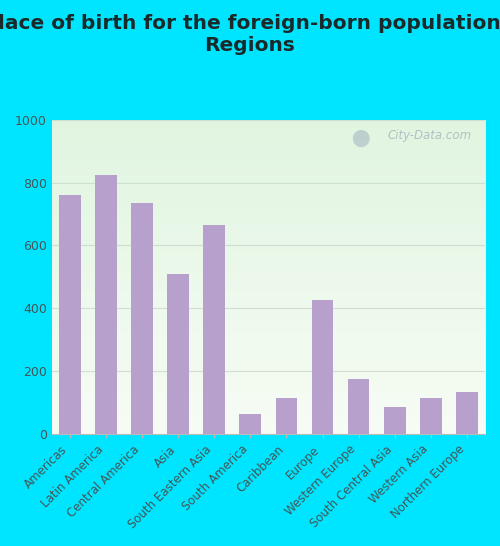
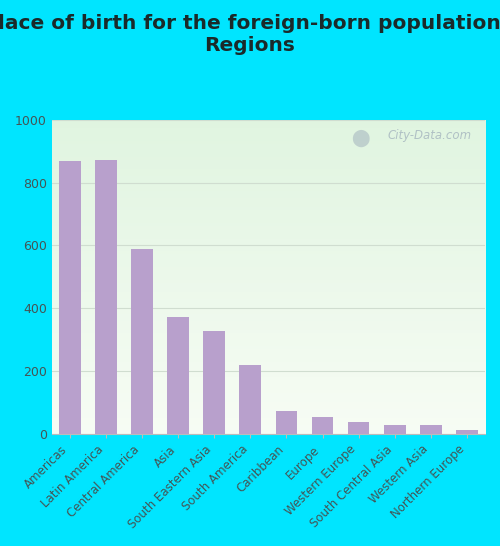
Americas: 760 -> 868
Latin America: 825 -> 872
Central America: 735 -> 590
Asia: 510 -> 372
South Eastern Asia: 665 -> 328
South America: 65 -> 218
Caribbean: 115 -> 72
Europe: 425 -> 54
Western Europe: 175 -> 38
South Central Asia: 85 -> 30
Western Asia: 115 -> 28
Northern Europe: 135 -> 14
